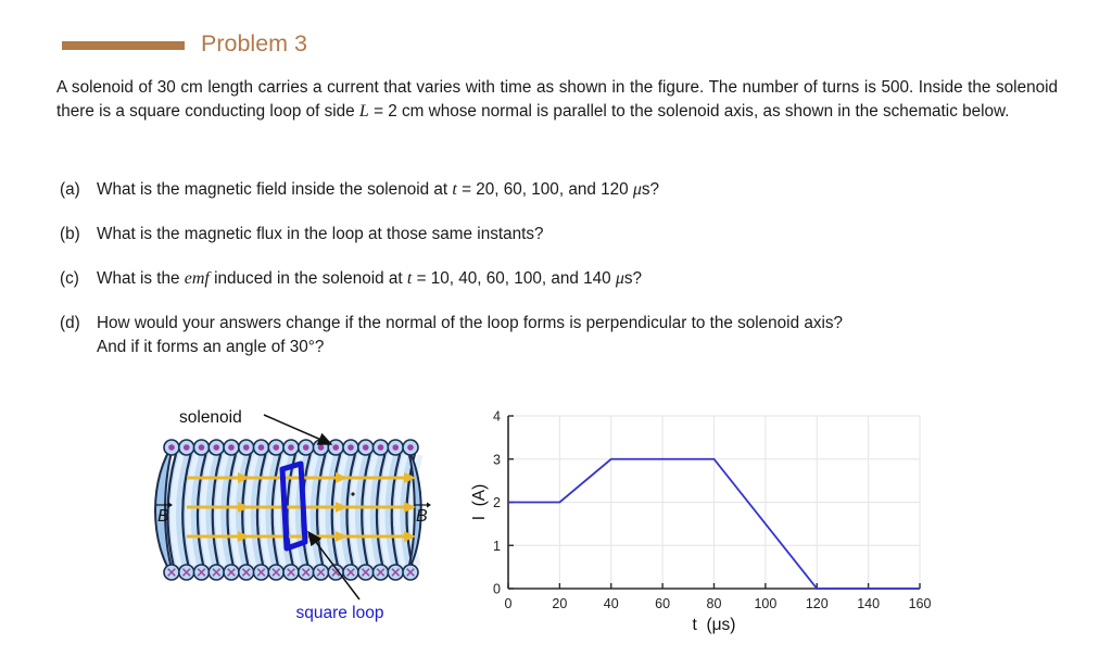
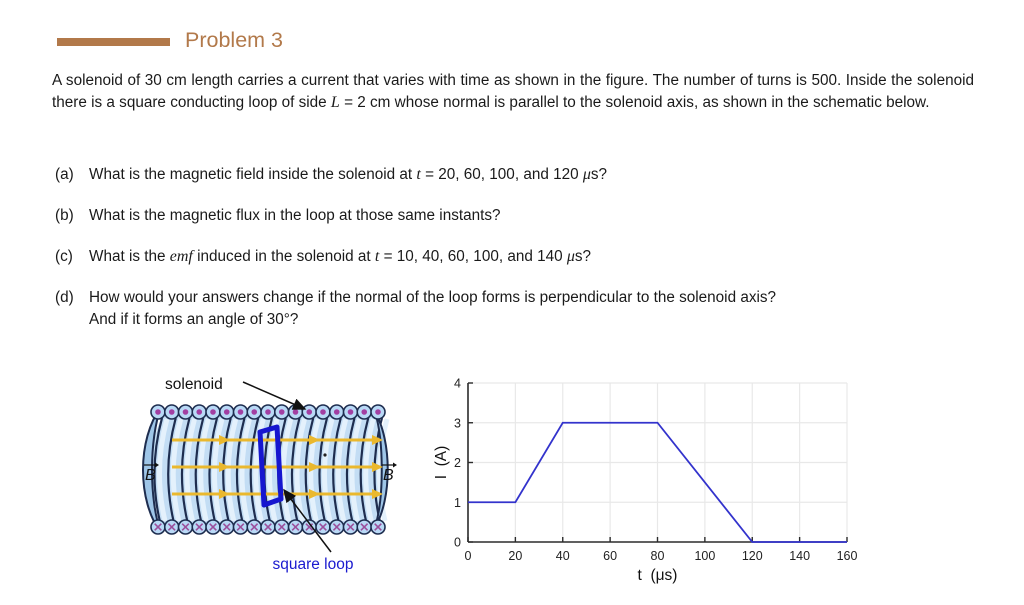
0: 2 -> 1
20: 2 -> 1
